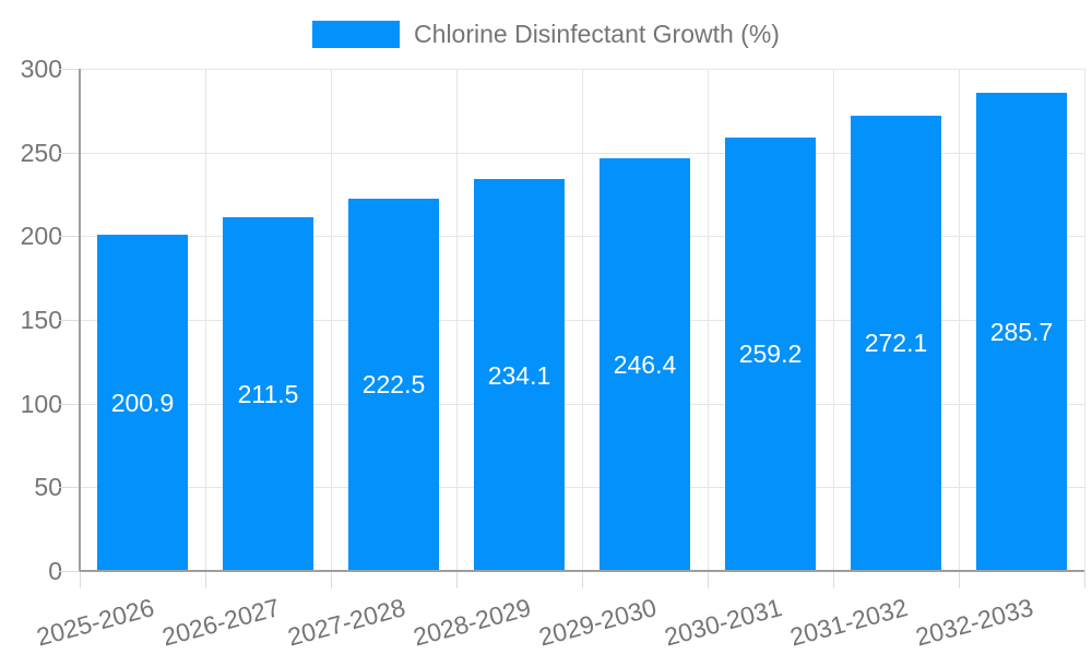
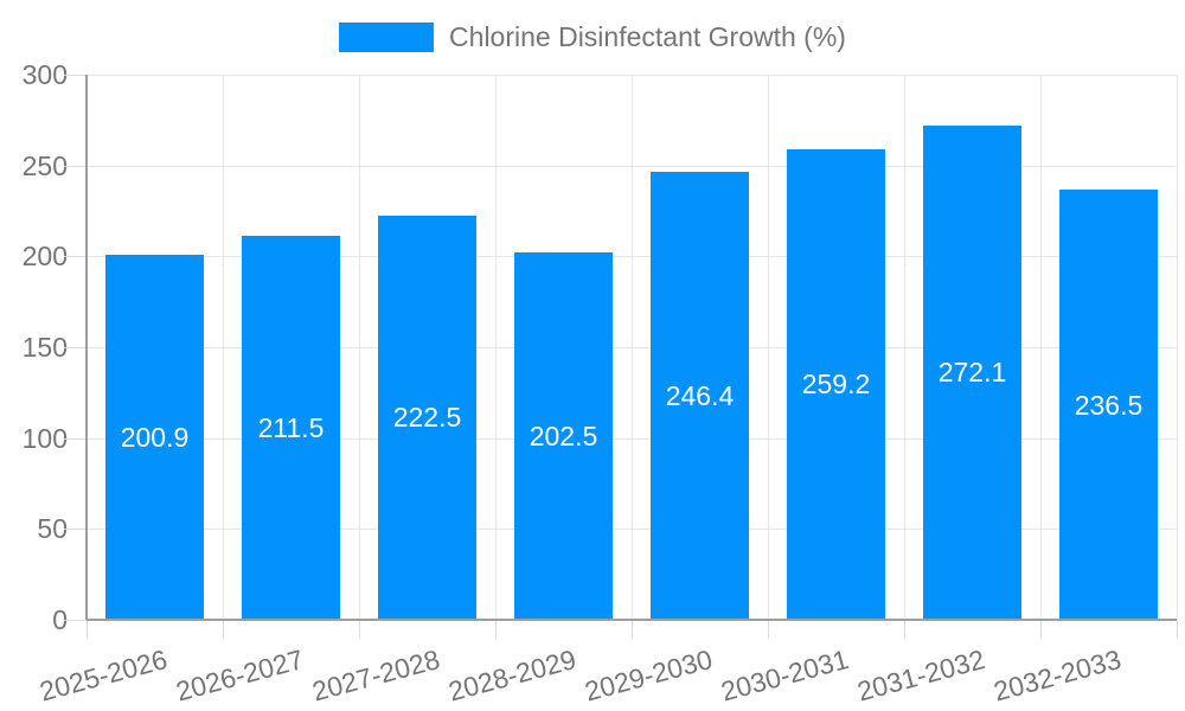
2028-2029: 234.1 -> 202.5
2032-2033: 285.7 -> 236.5
